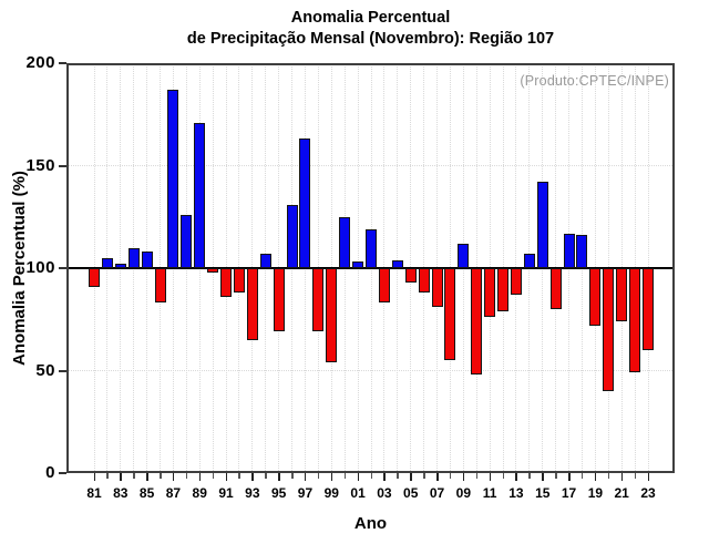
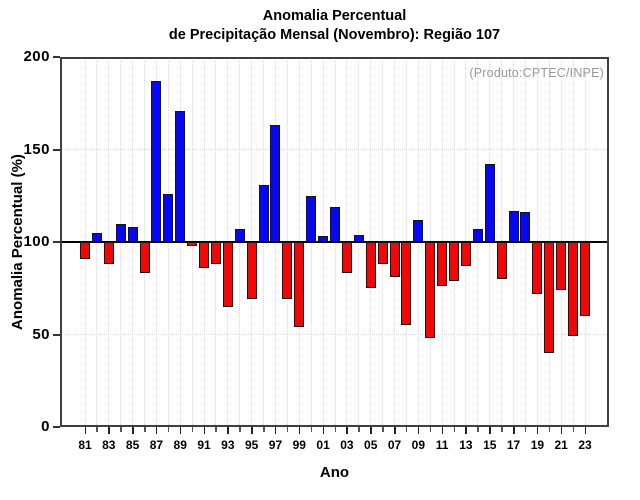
83: 102 -> 88
05: 93 -> 75
